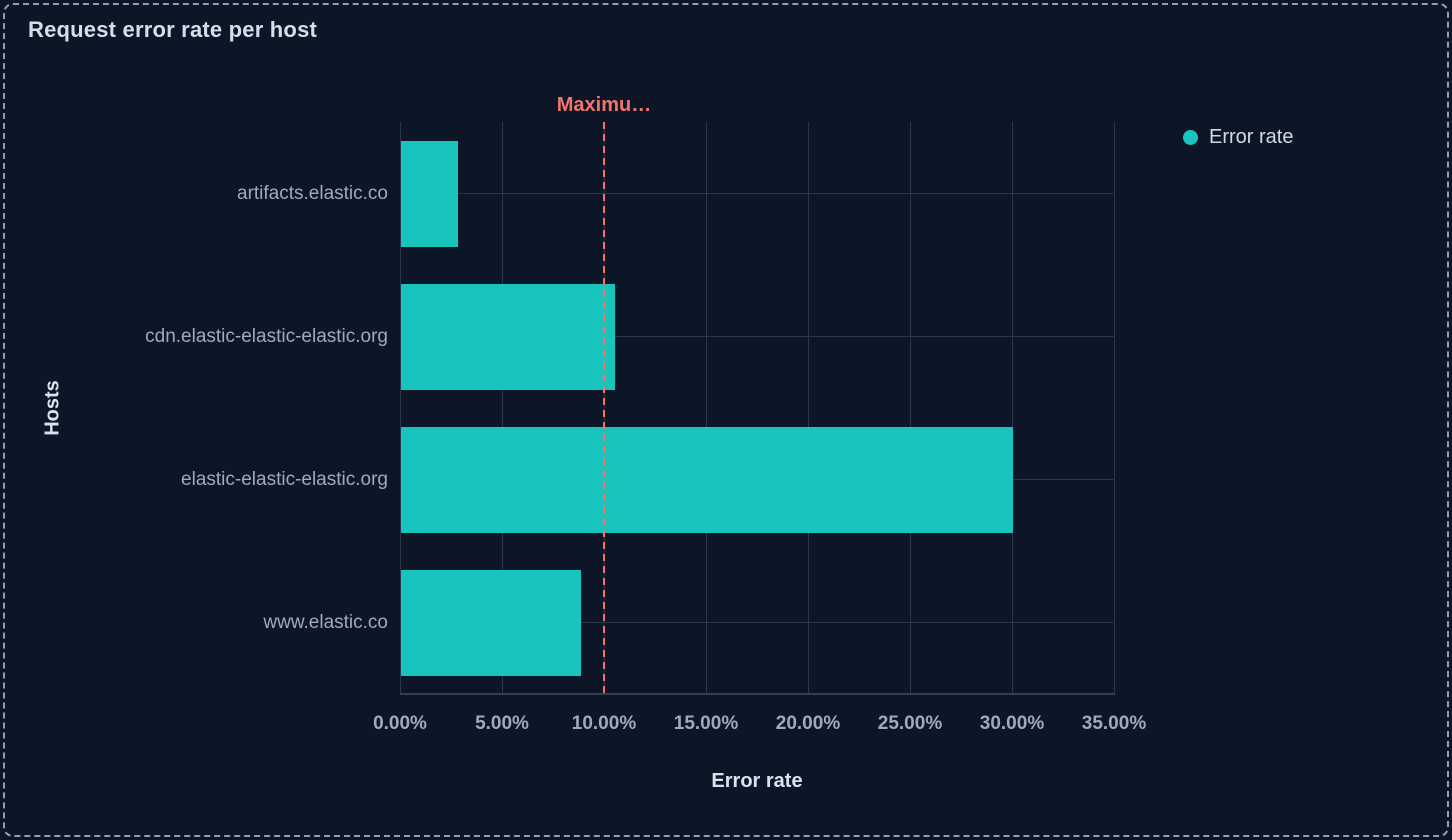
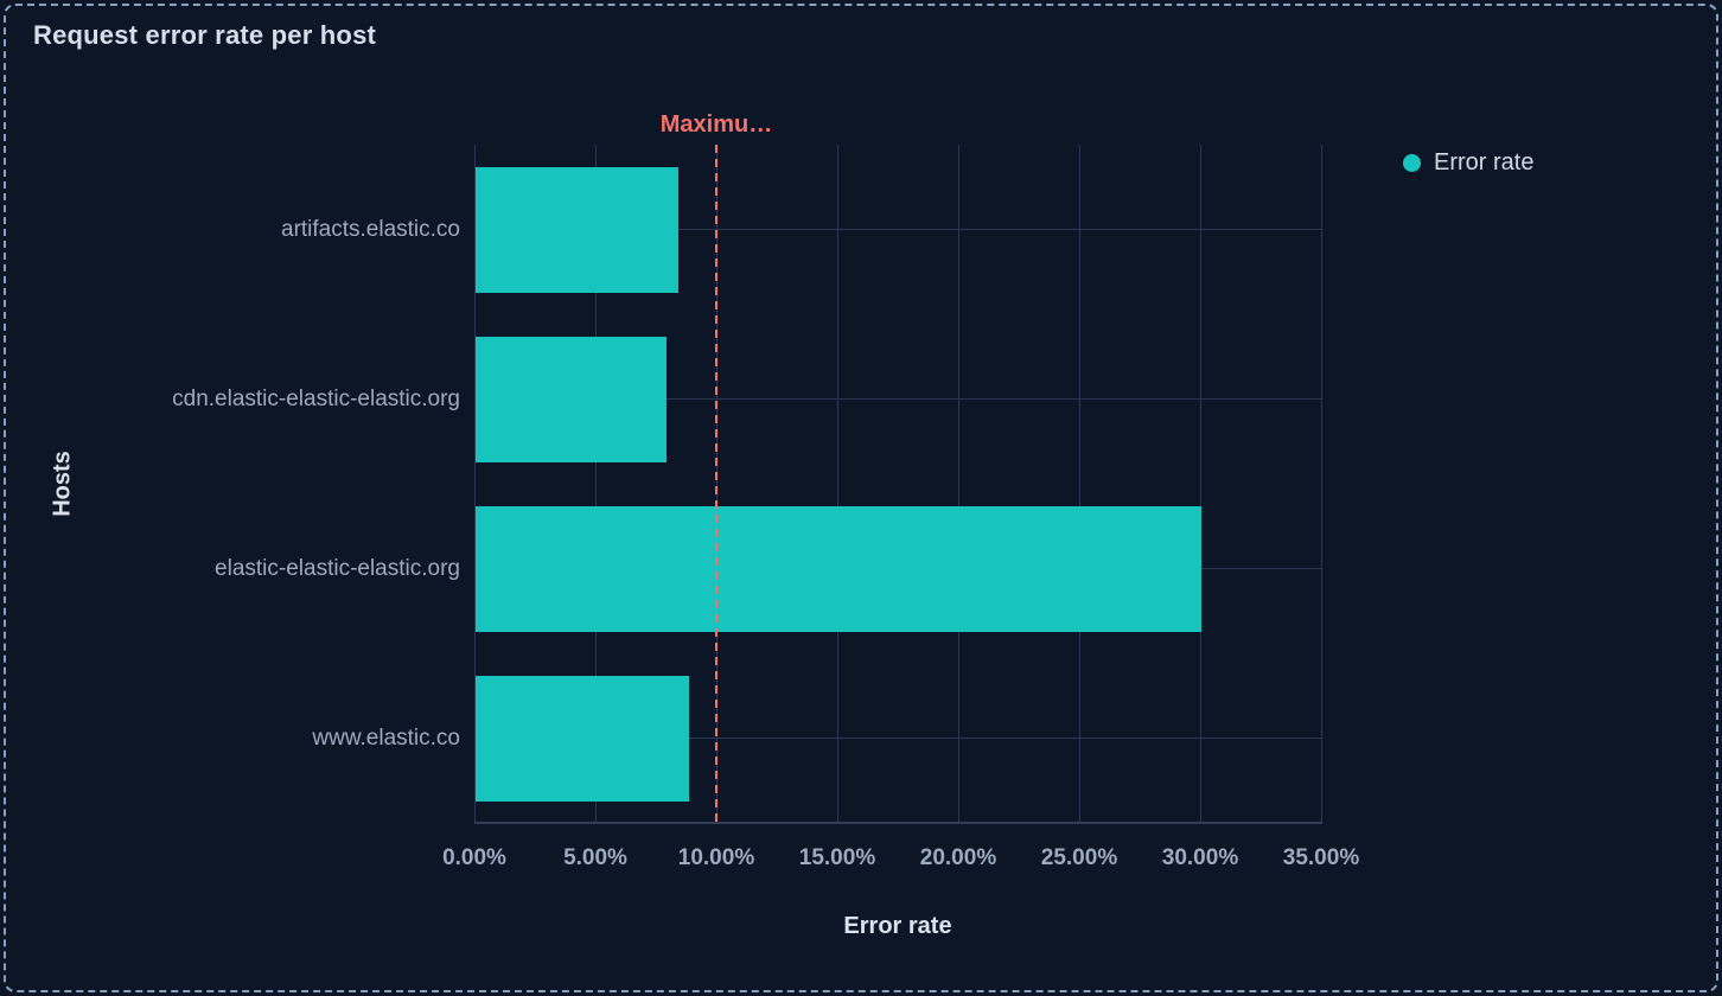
artifacts.elastic.co: 2.8% -> 8.4%
cdn.elastic-elastic-elastic.org: 10.5% -> 7.9%
